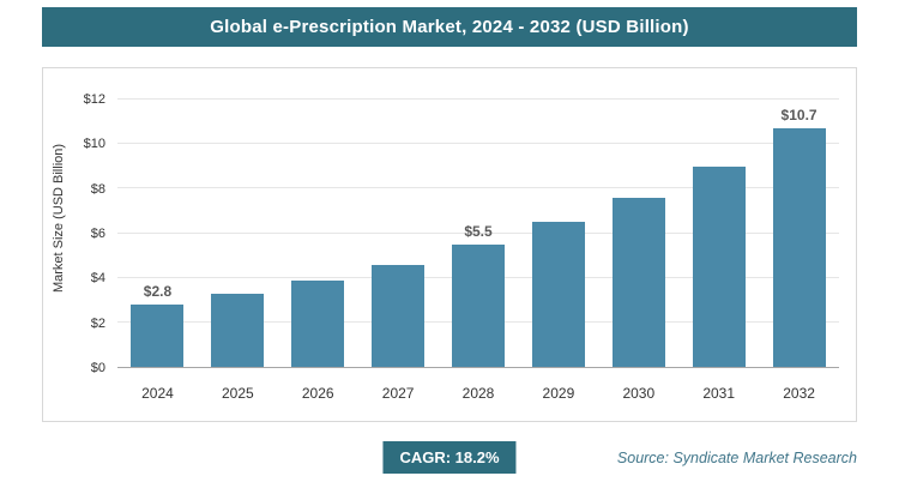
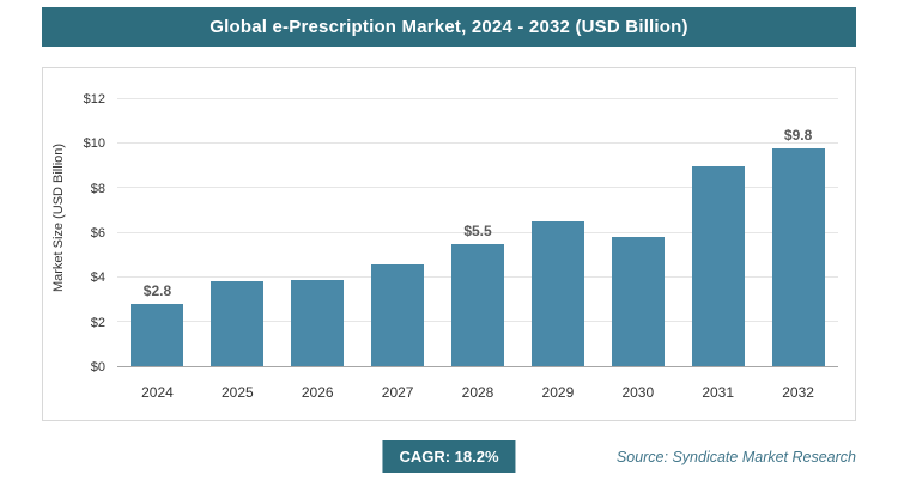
2025: $3.3 -> $3.8
2030: $7.6 -> $5.8
2032: $10.7 -> $9.8
